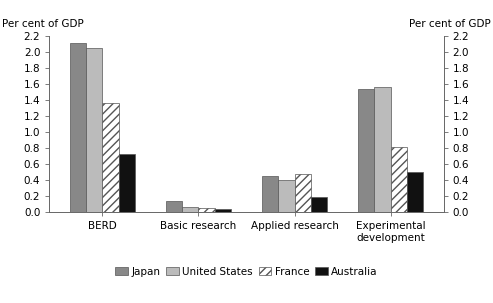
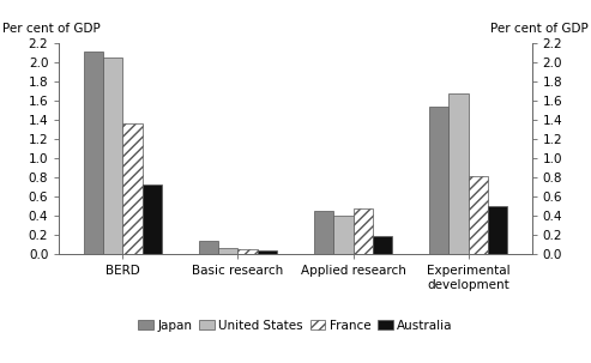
United States/Experimental development: 1.57 -> 1.68
